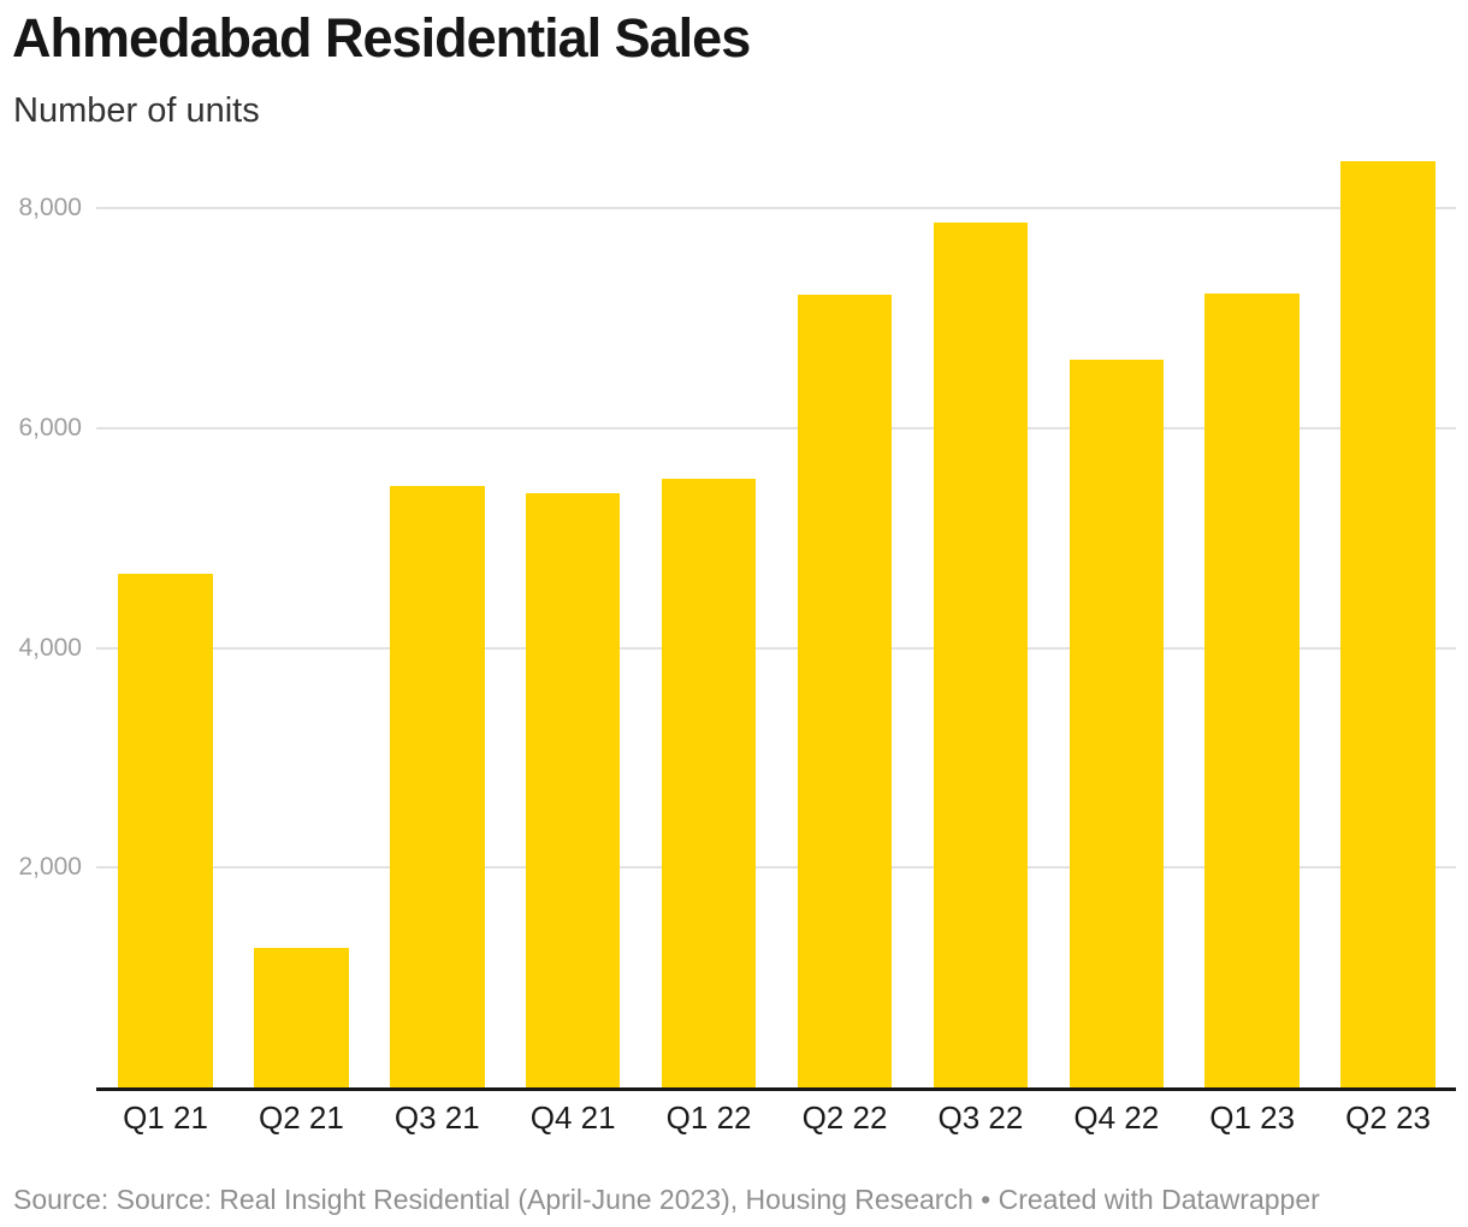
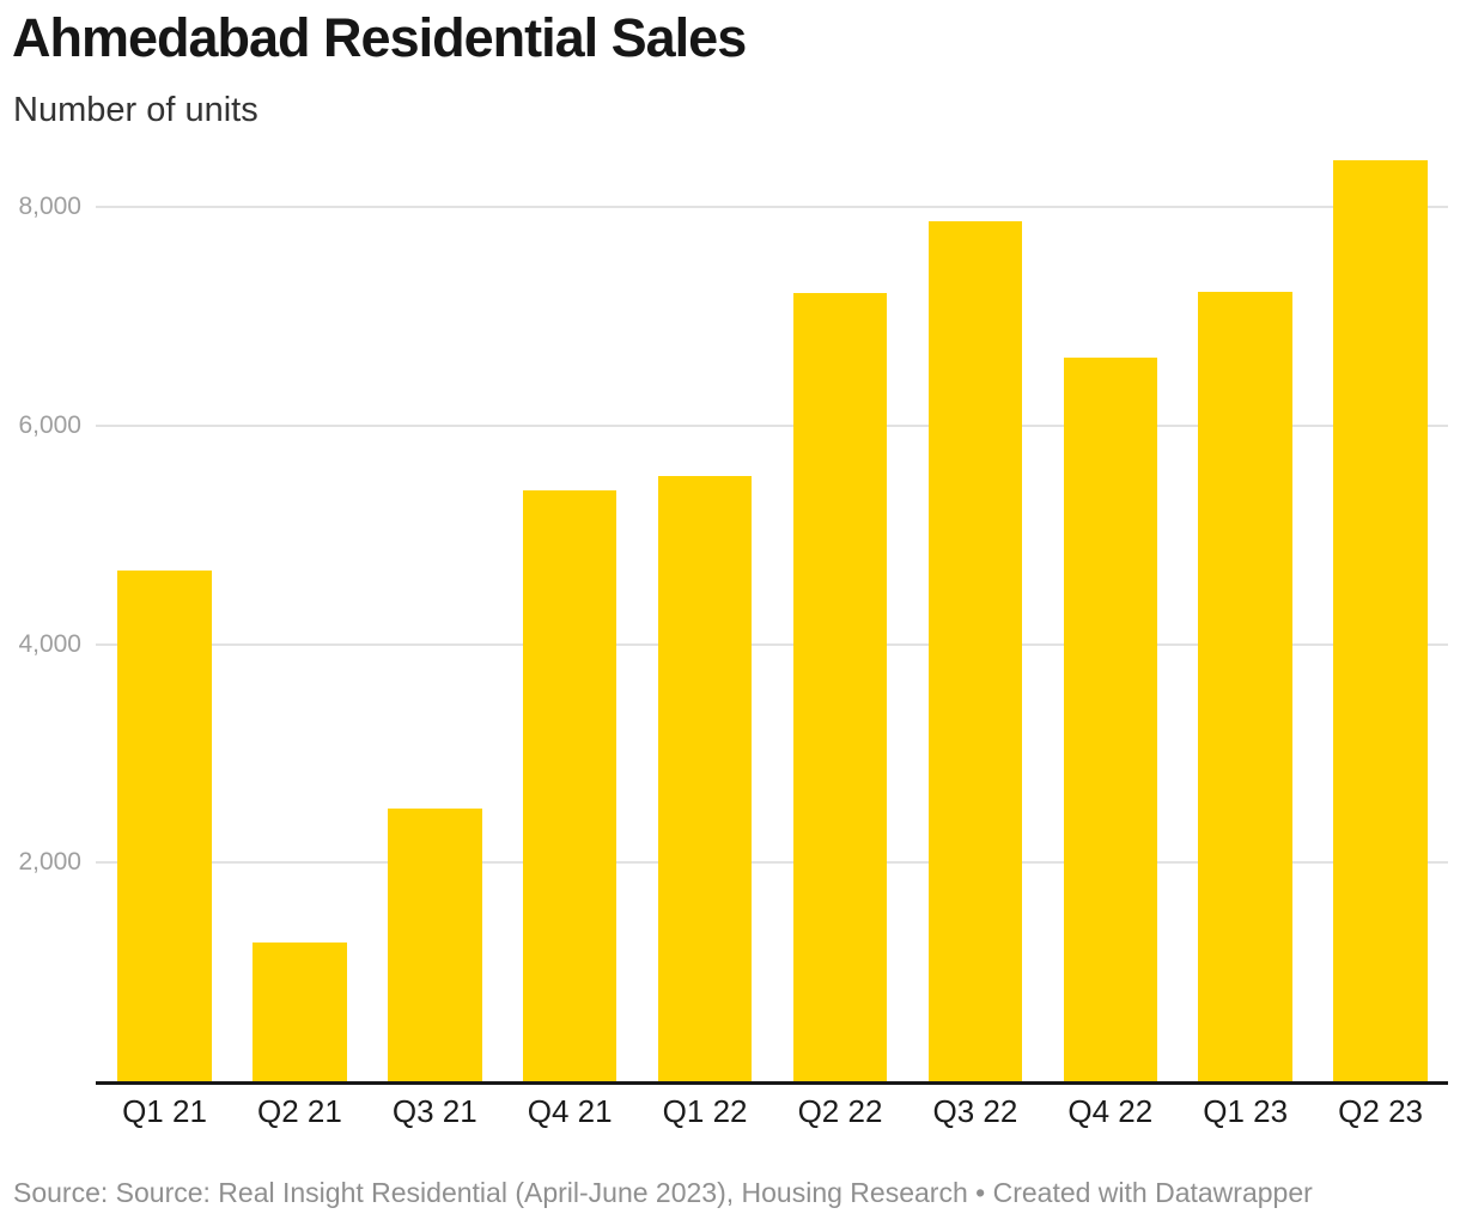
Q3 21: 5500 -> 2500
